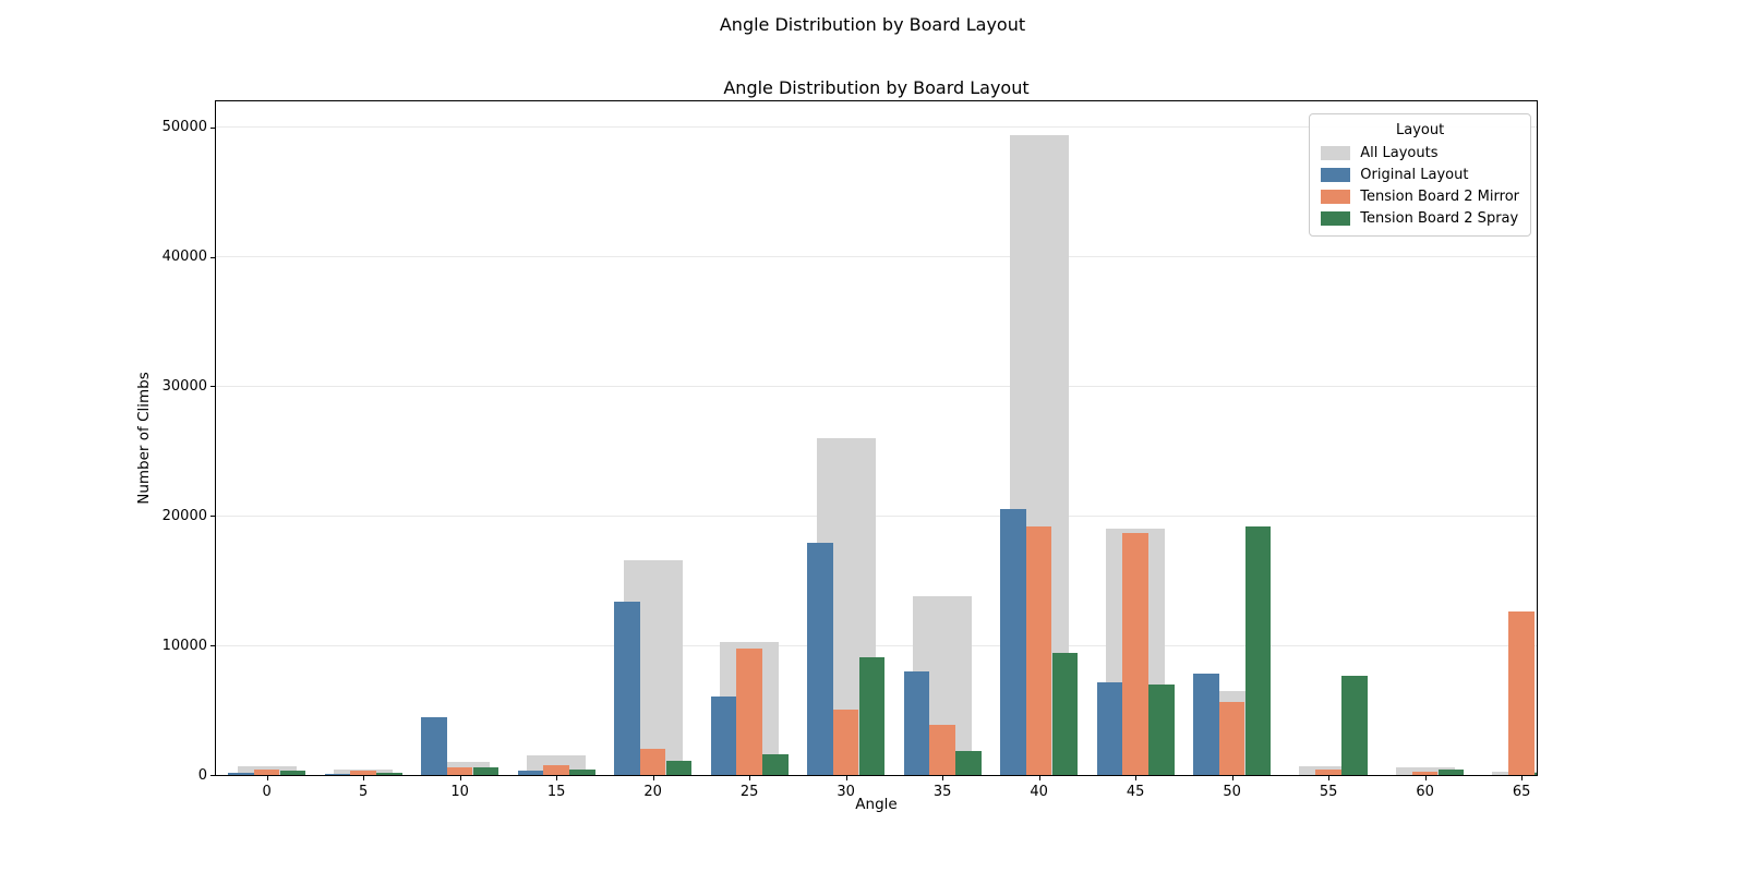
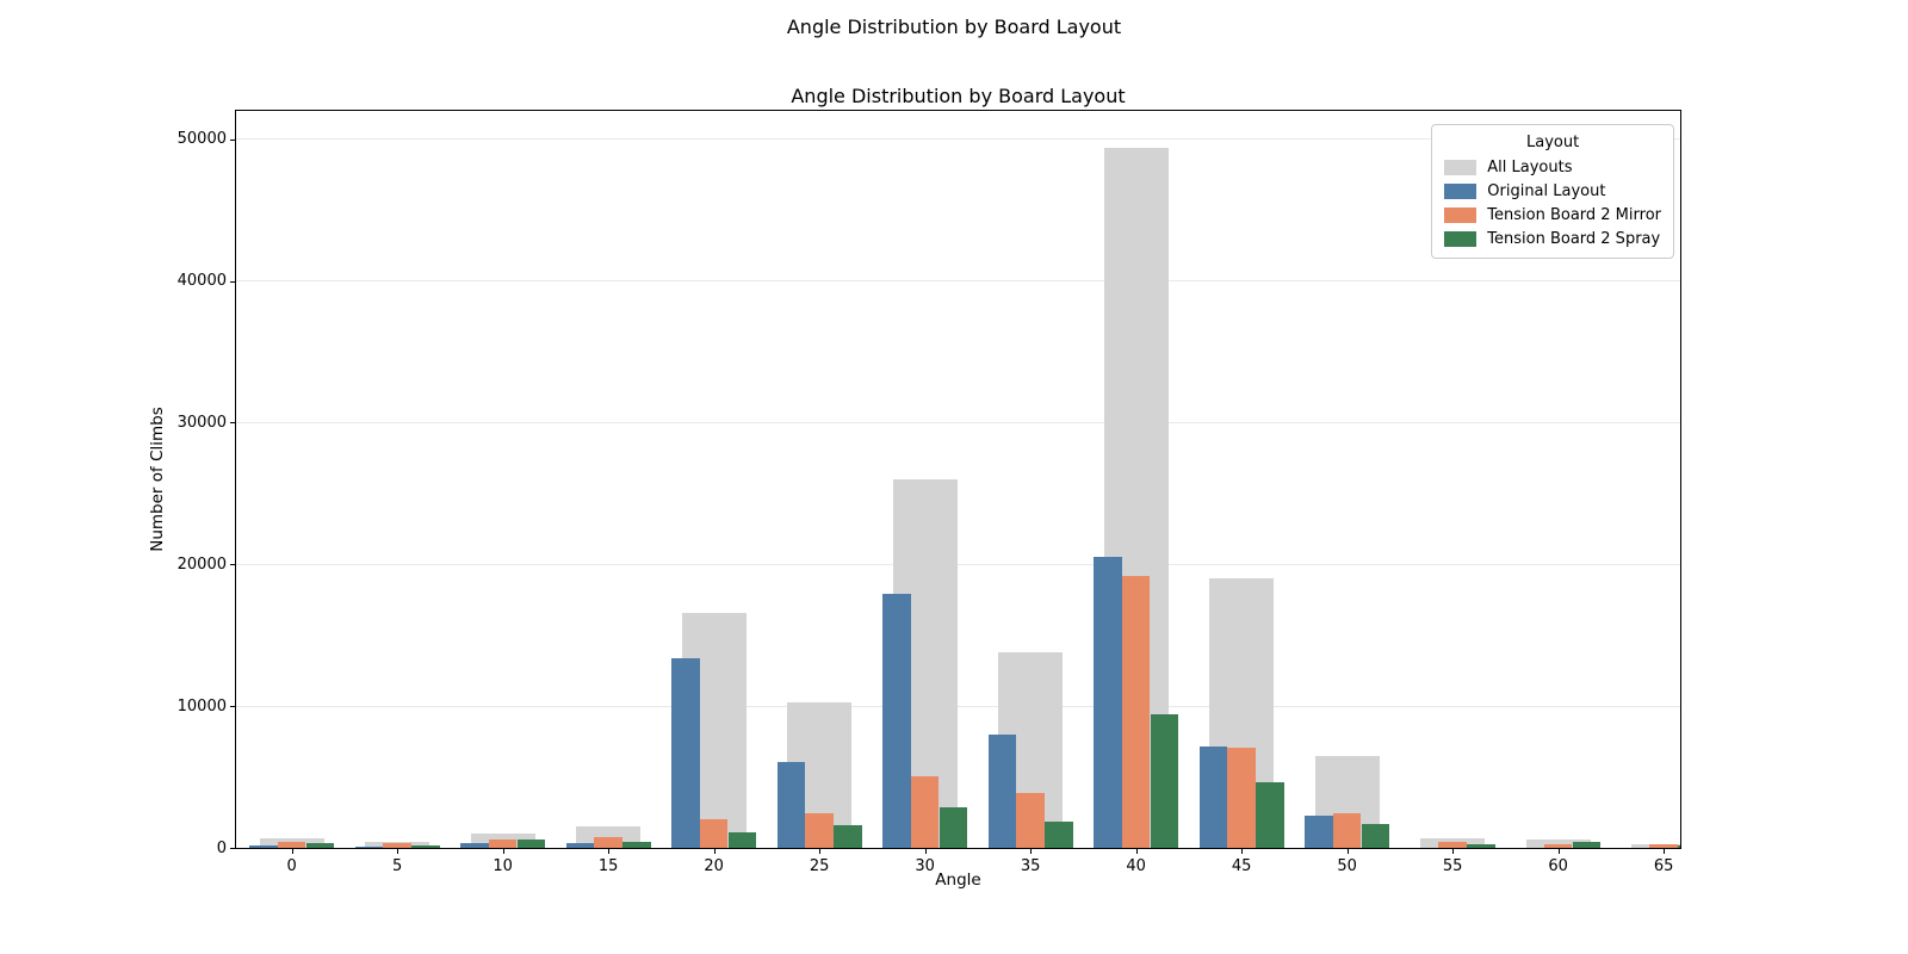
Original Layout/10: 4500 -> 300
Tension Board 2 Mirror/25: 9800 -> 2400
Tension Board 2 Spray/30: 9100 -> 2900
Tension Board 2 Mirror/45: 18700 -> 7100
Tension Board 2 Spray/45: 7000 -> 4600
Original Layout/50: 7800 -> 2300
Tension Board 2 Mirror/50: 5600 -> 2400
Tension Board 2 Spray/50: 19200 -> 1600
Tension Board 2 Spray/55: 7700 -> 300
Tension Board 2 Mirror/65: 12600 -> 200
